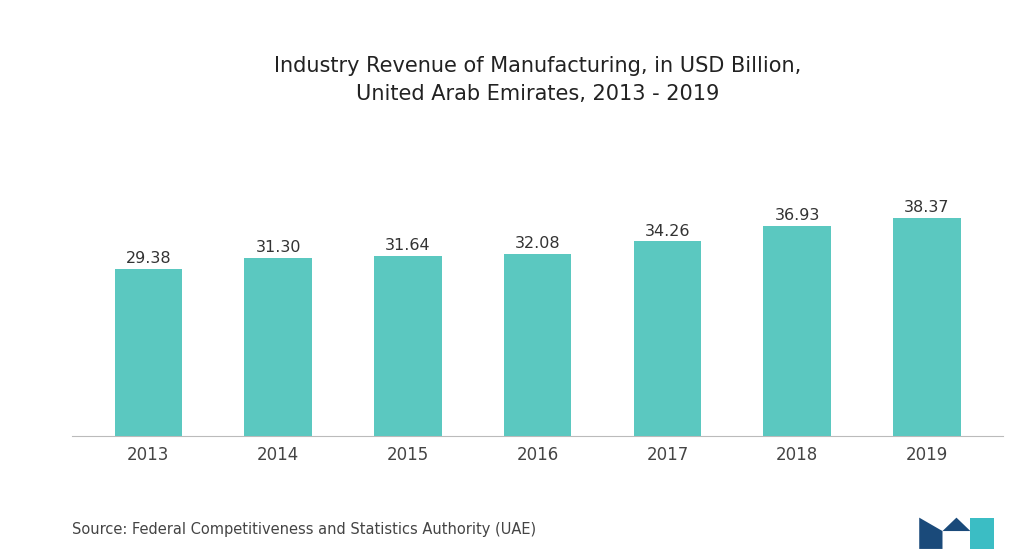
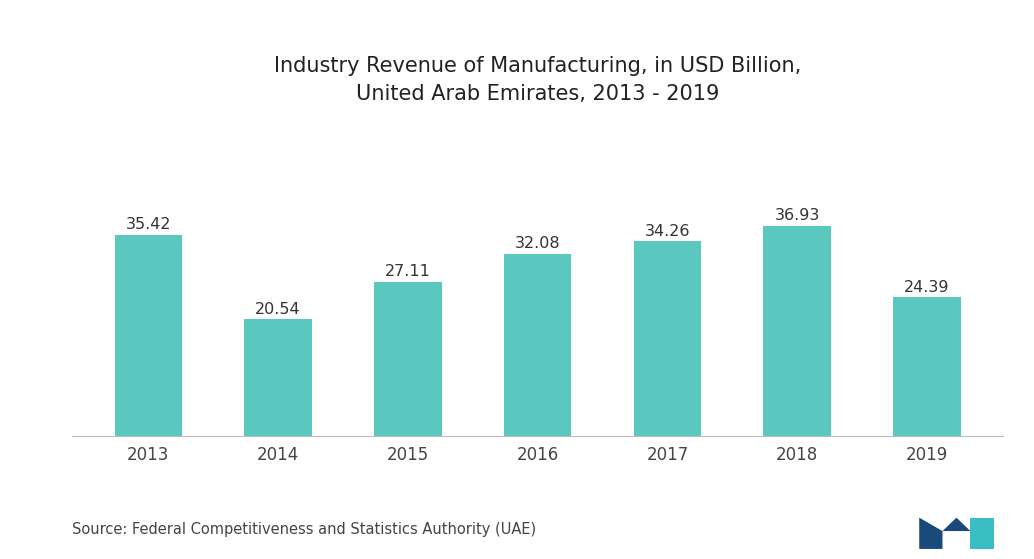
2013: 29.38 -> 35.42
2014: 31.30 -> 20.54
2015: 31.64 -> 27.11
2019: 38.37 -> 24.39
